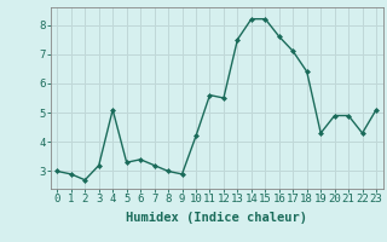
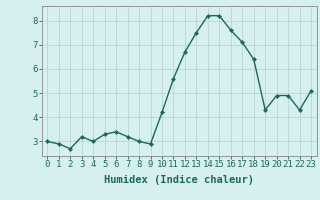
4: 5.1 -> 3.0
12: 5.5 -> 6.7
